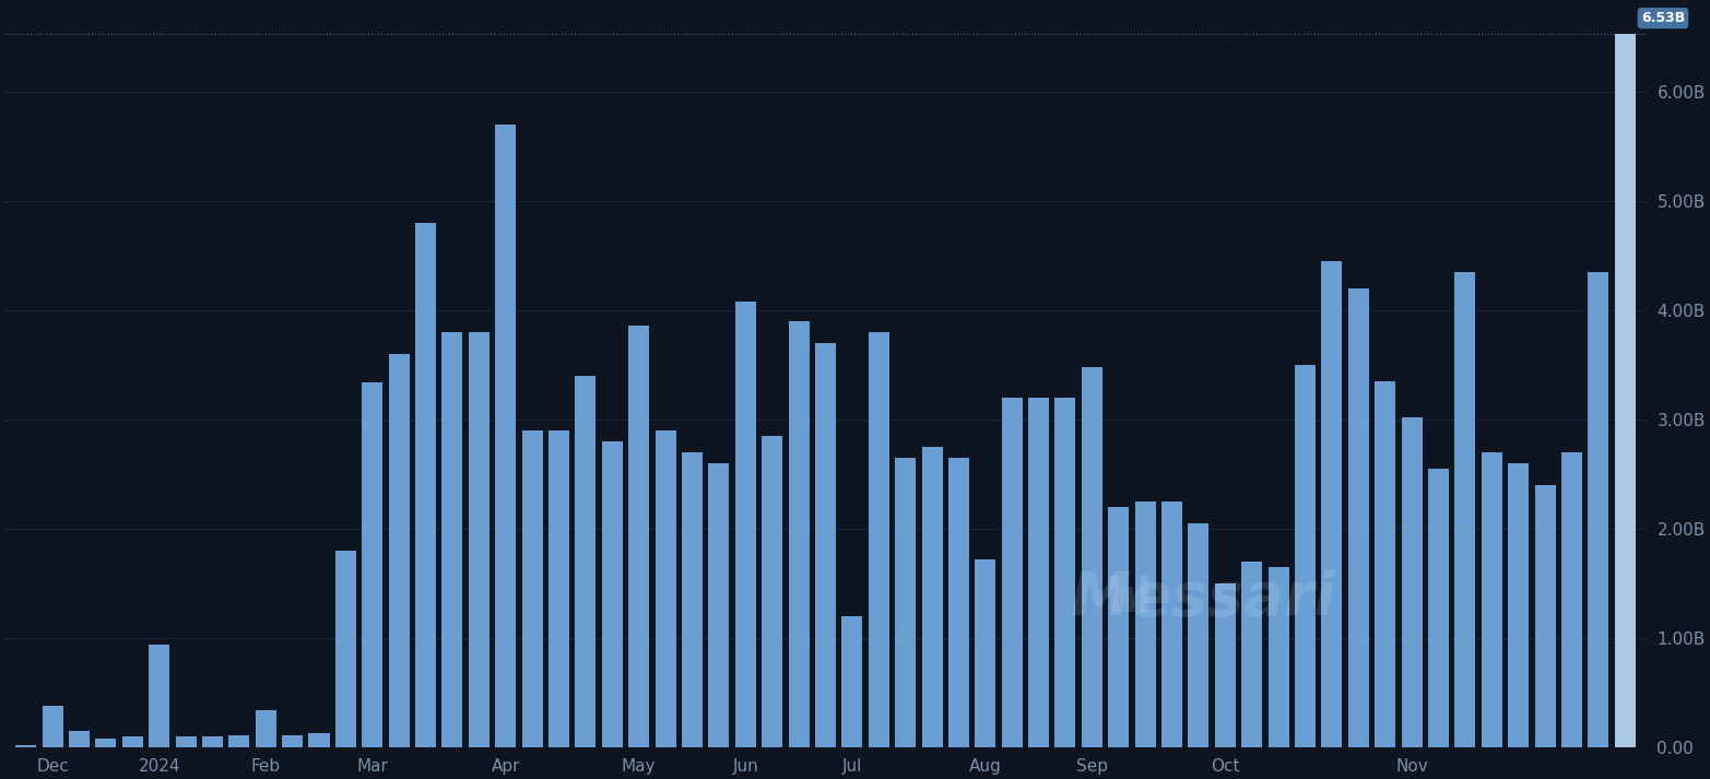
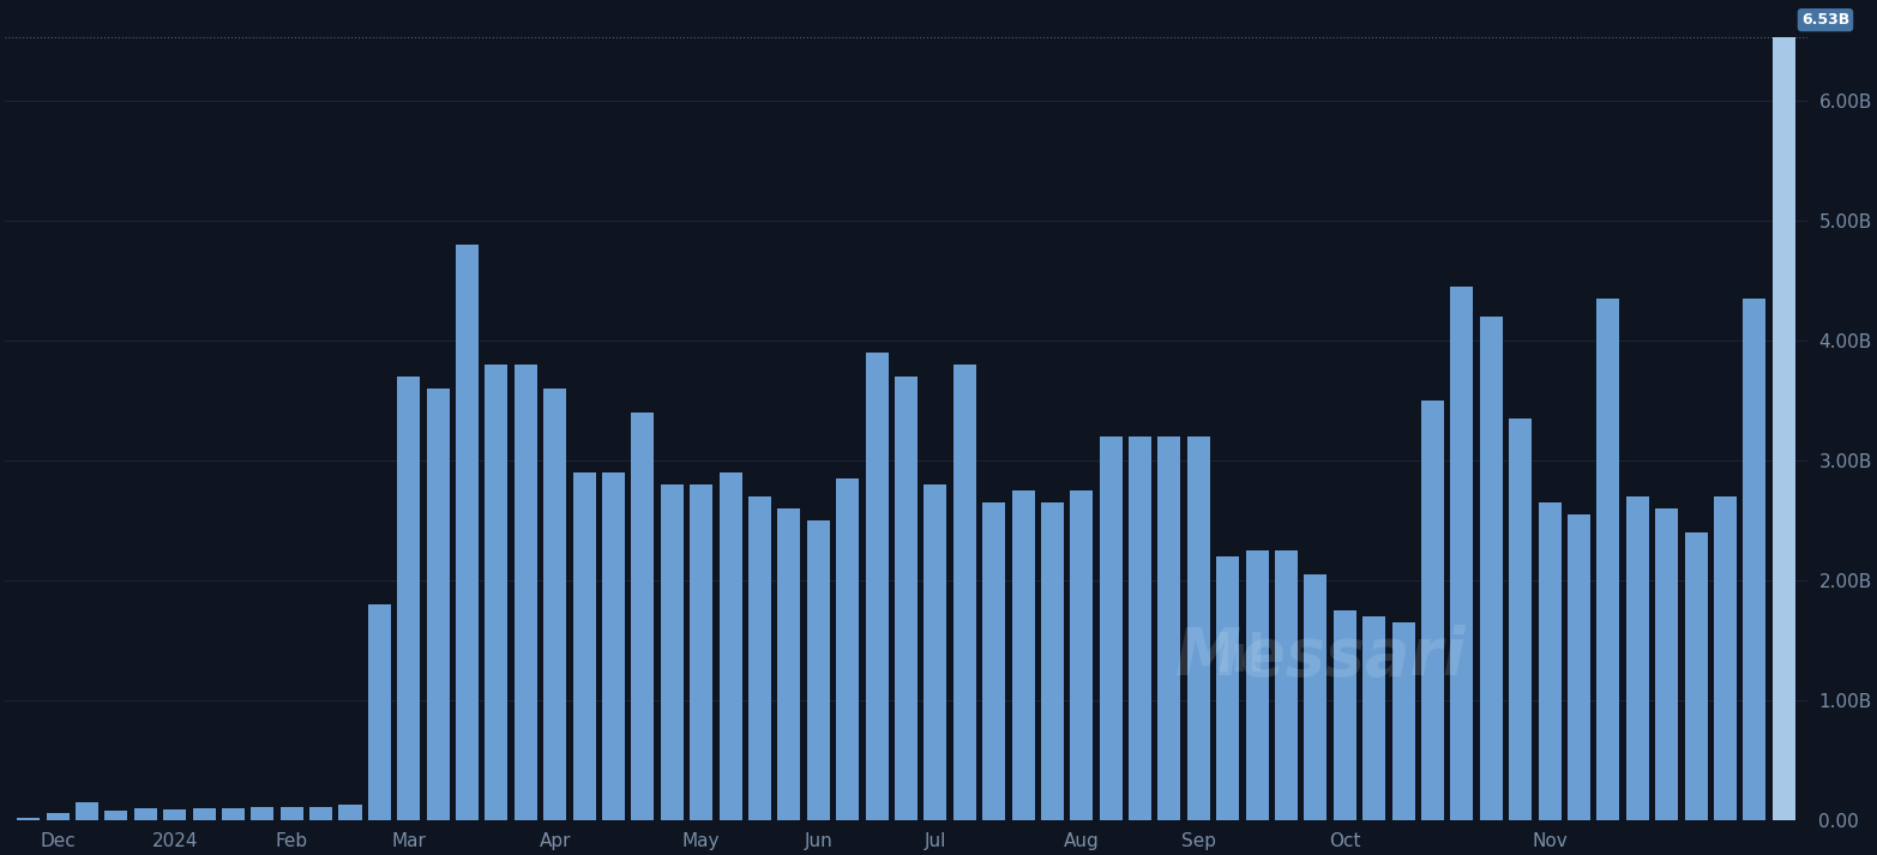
Dec: 0.38B -> 0.06B
2024: 0.94B -> 0.09B
Feb: 0.34B -> 0.11B
Mar: 3.34B -> 3.70B
Apr: 5.70B -> 3.60B
May: 3.86B -> 2.80B
Jun: 4.08B -> 2.50B
Jul: 1.20B -> 2.80B
Aug: 1.72B -> 2.75B
Sep: 3.48B -> 3.20B
Oct: 1.50B -> 1.75B
Nov: 3.02B -> 2.65B
